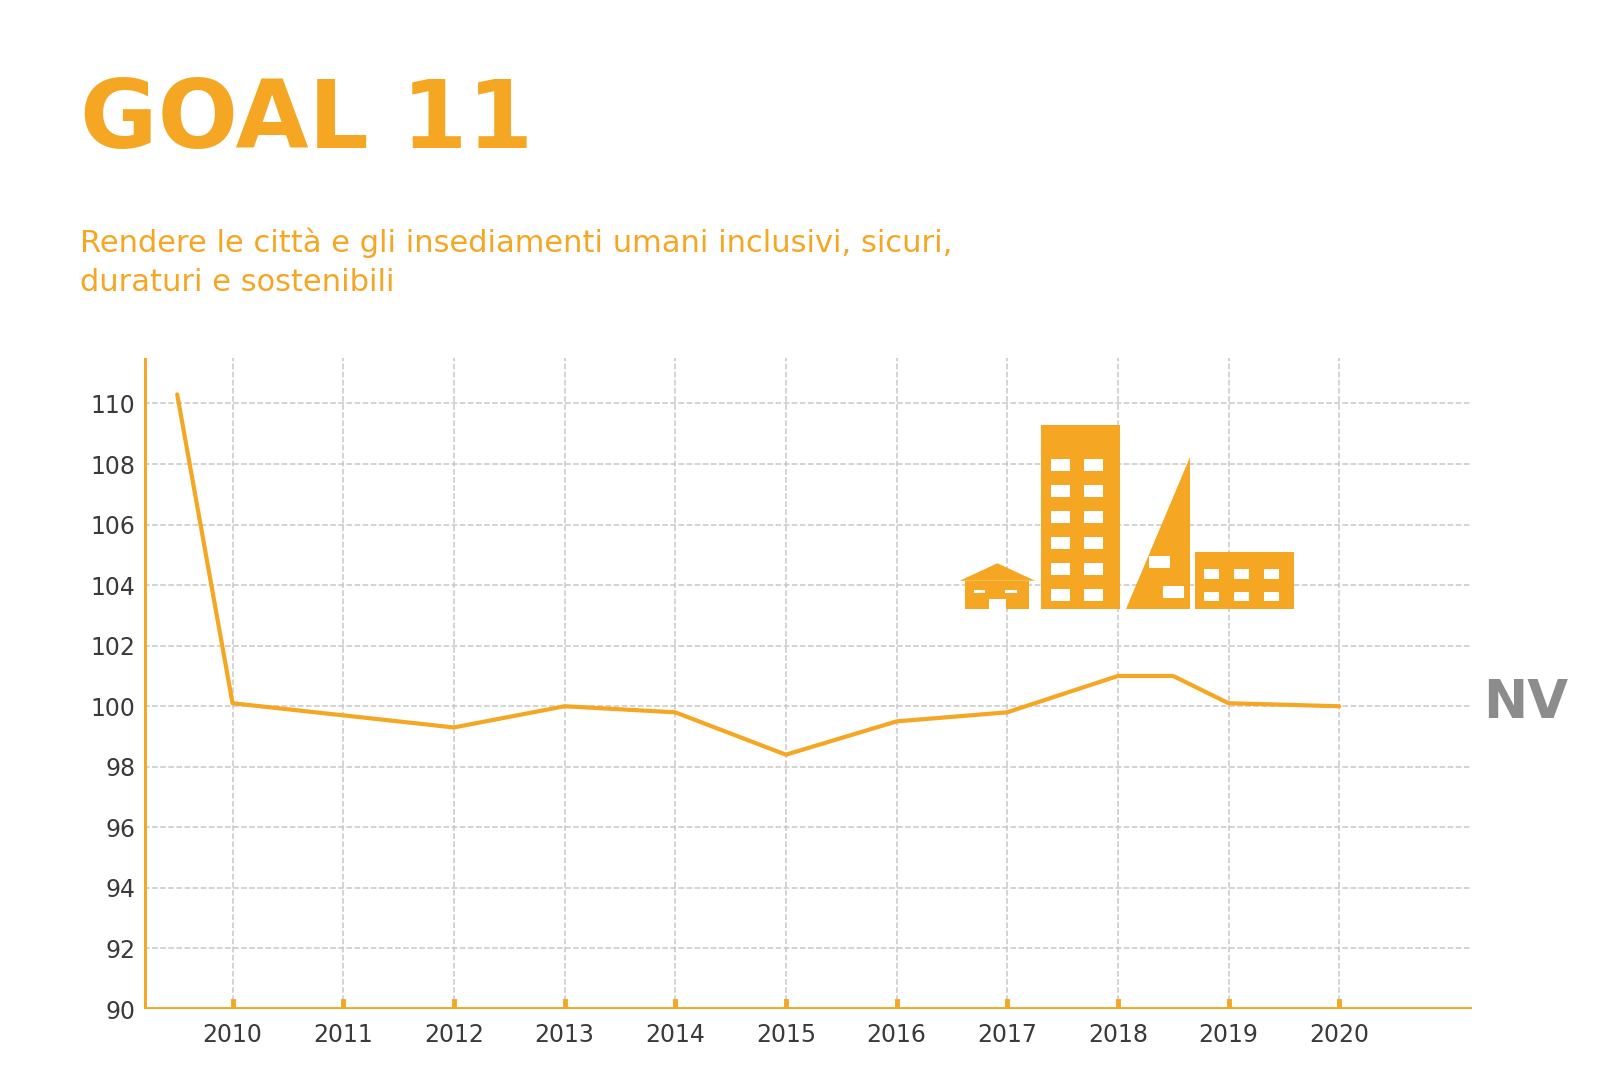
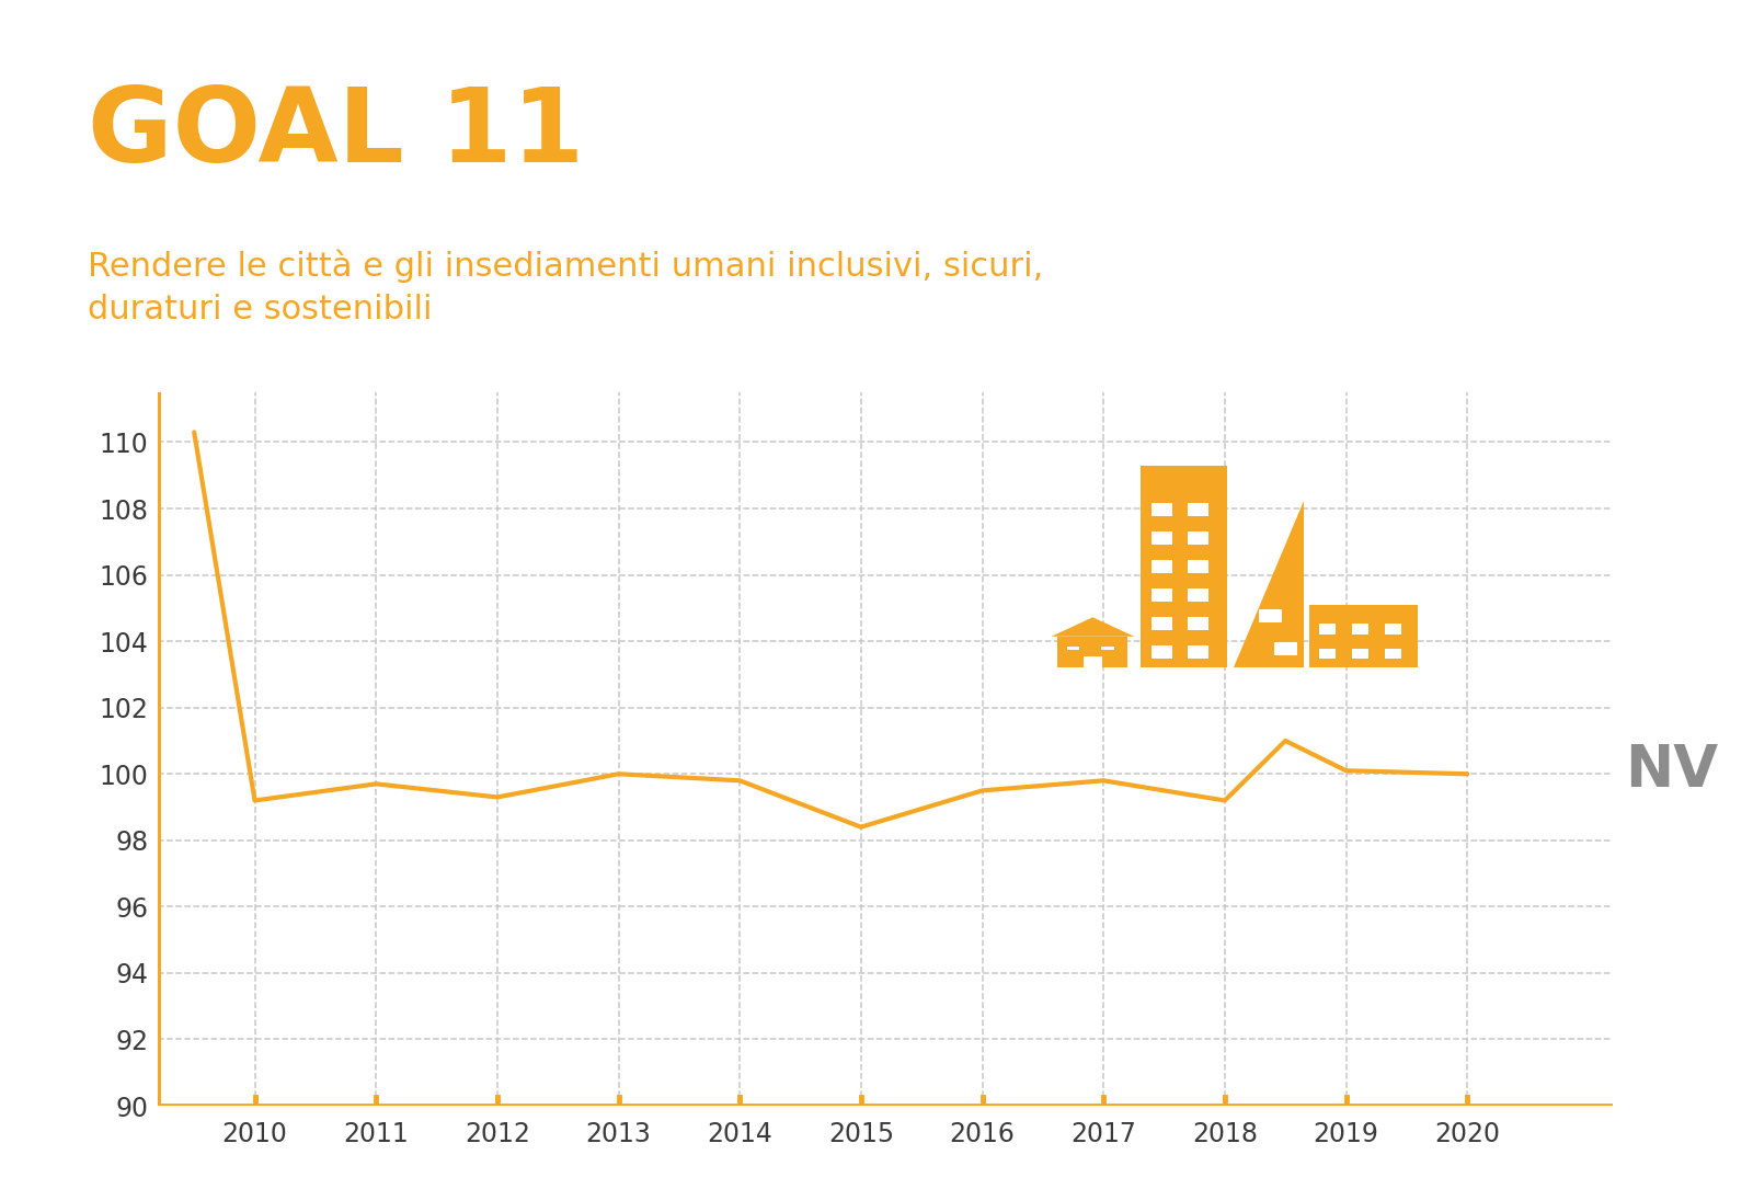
2010: 100.1 -> 99.2
2018: 101.0 -> 99.2
